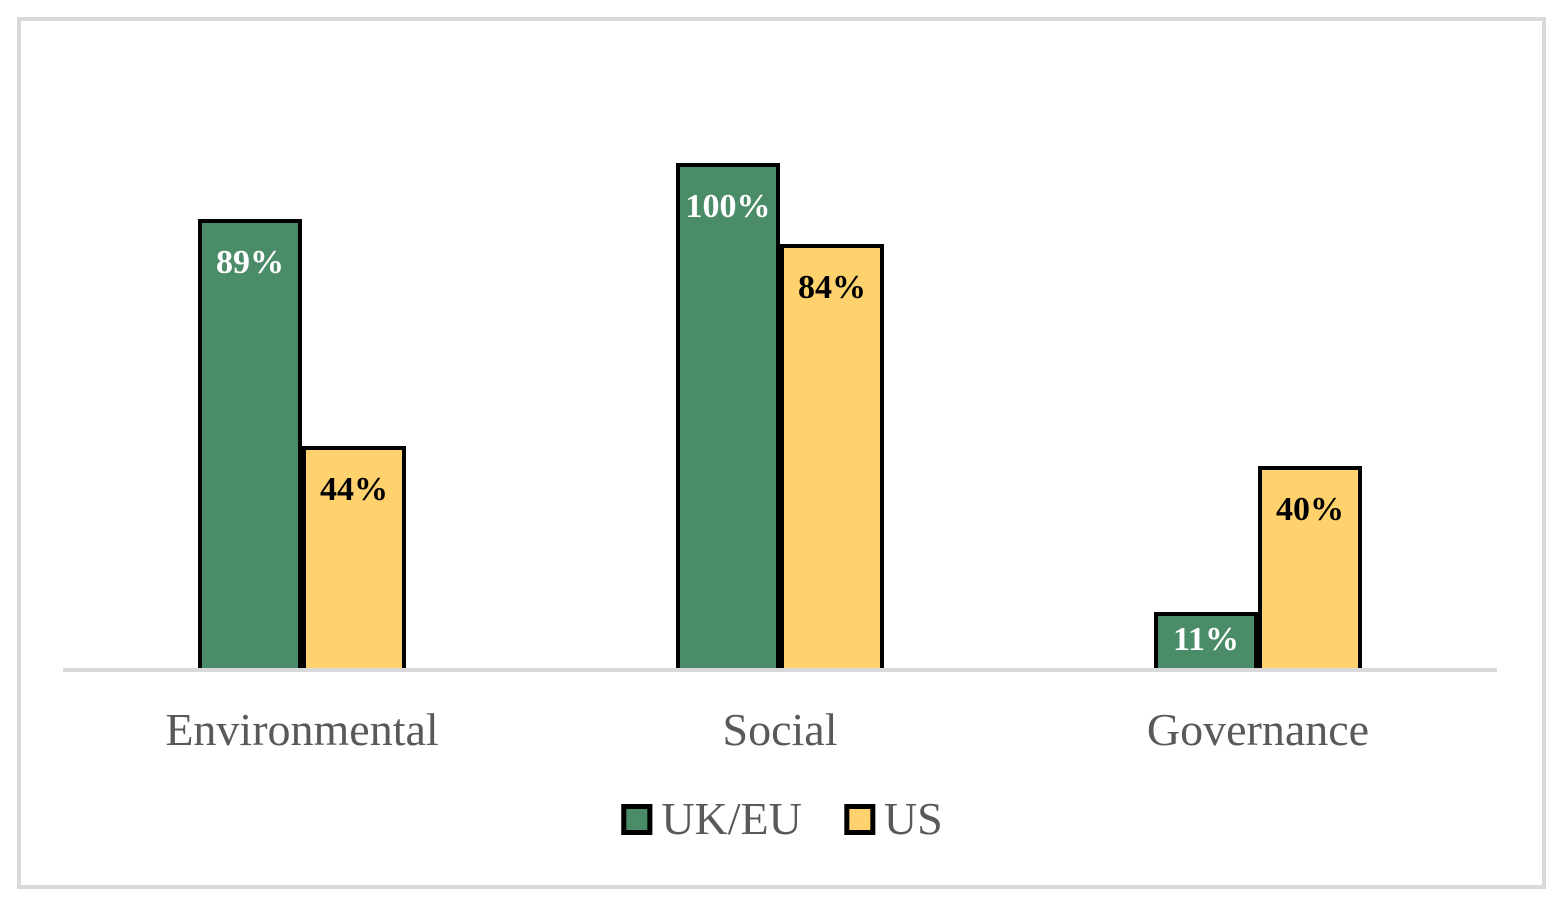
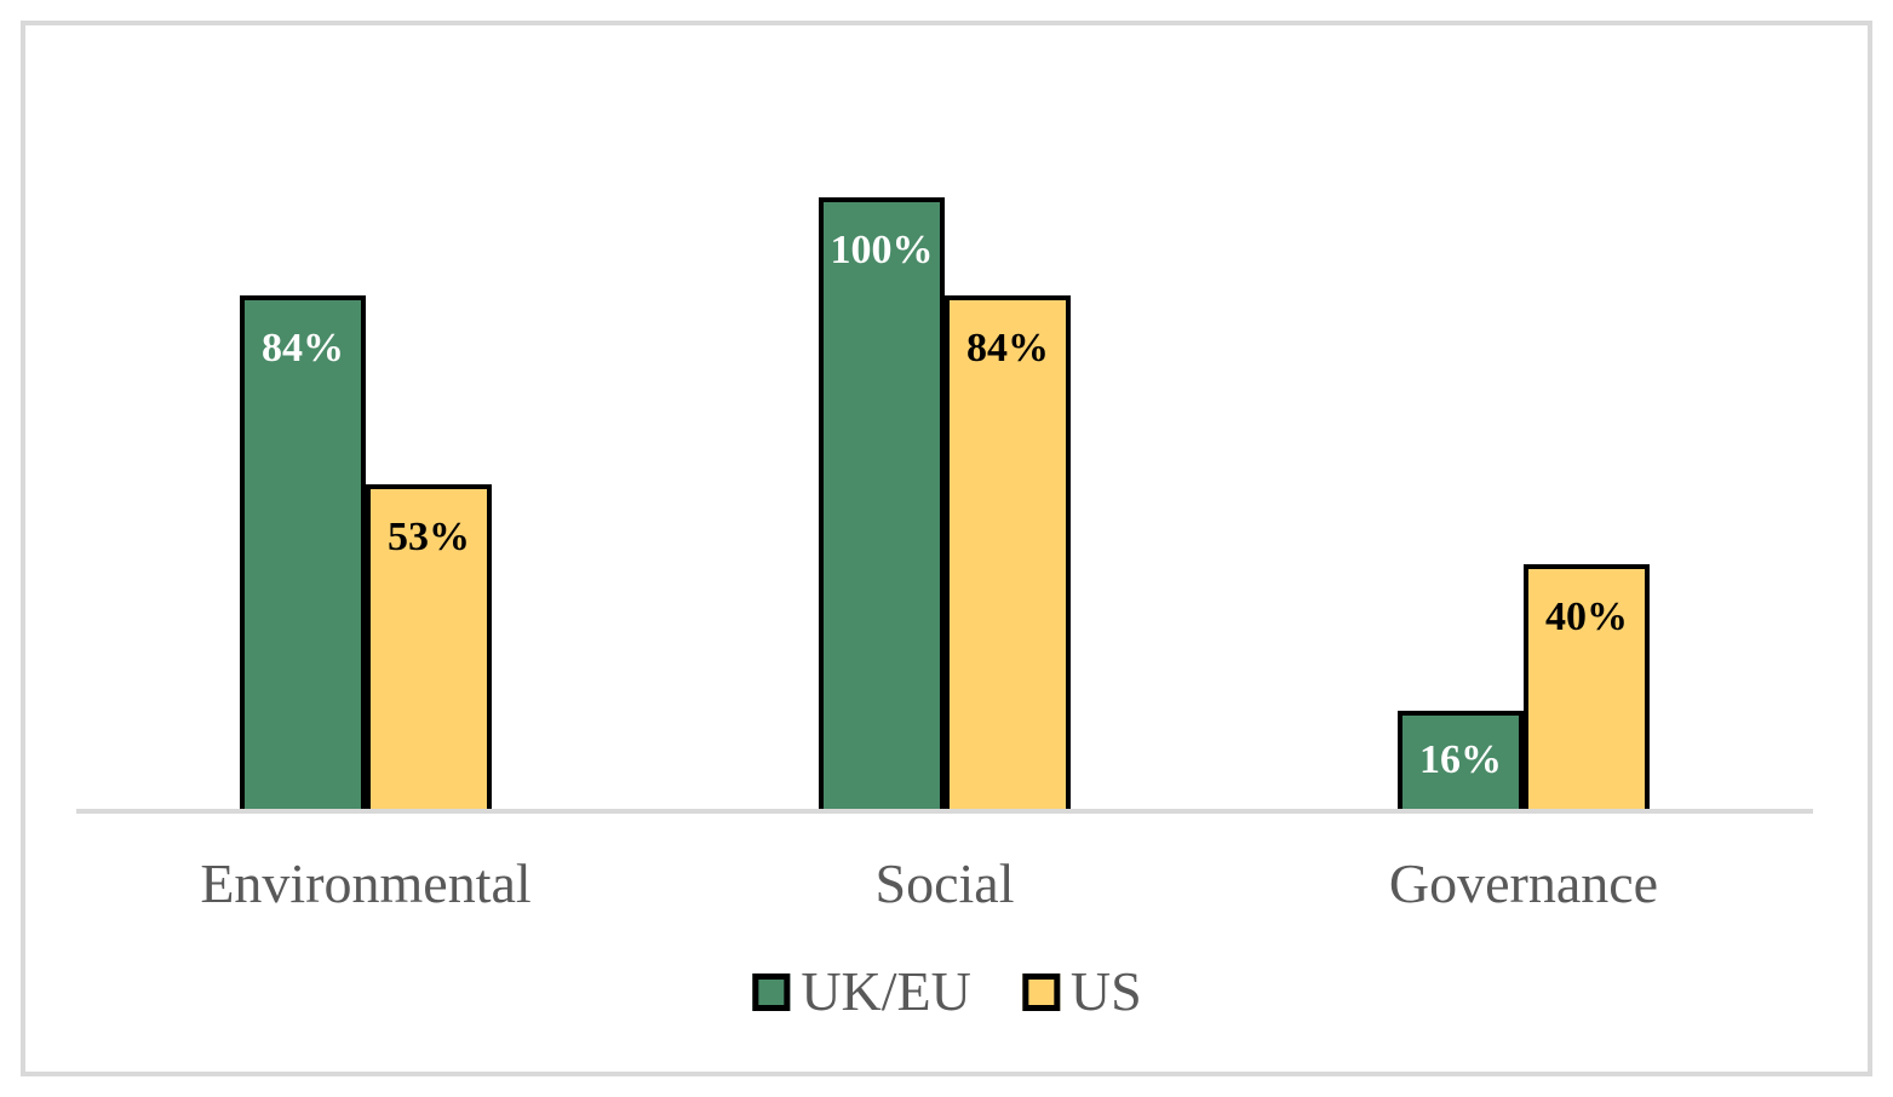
UK/EU/Environmental: 89% -> 84%
US/Environmental: 44% -> 53%
UK/EU/Governance: 11% -> 16%
